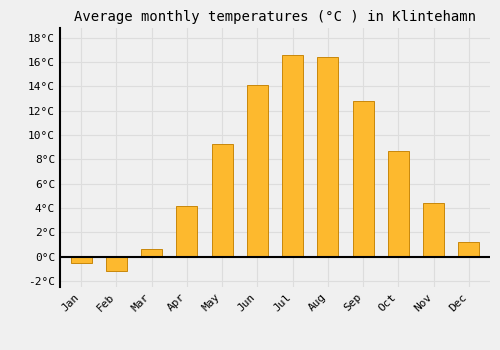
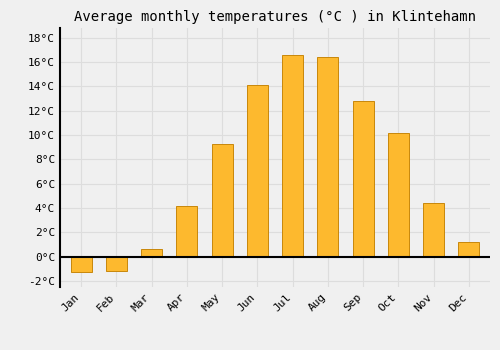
Jan: -0.5°C -> -1.3°C
Oct: 8.7°C -> 10.2°C
